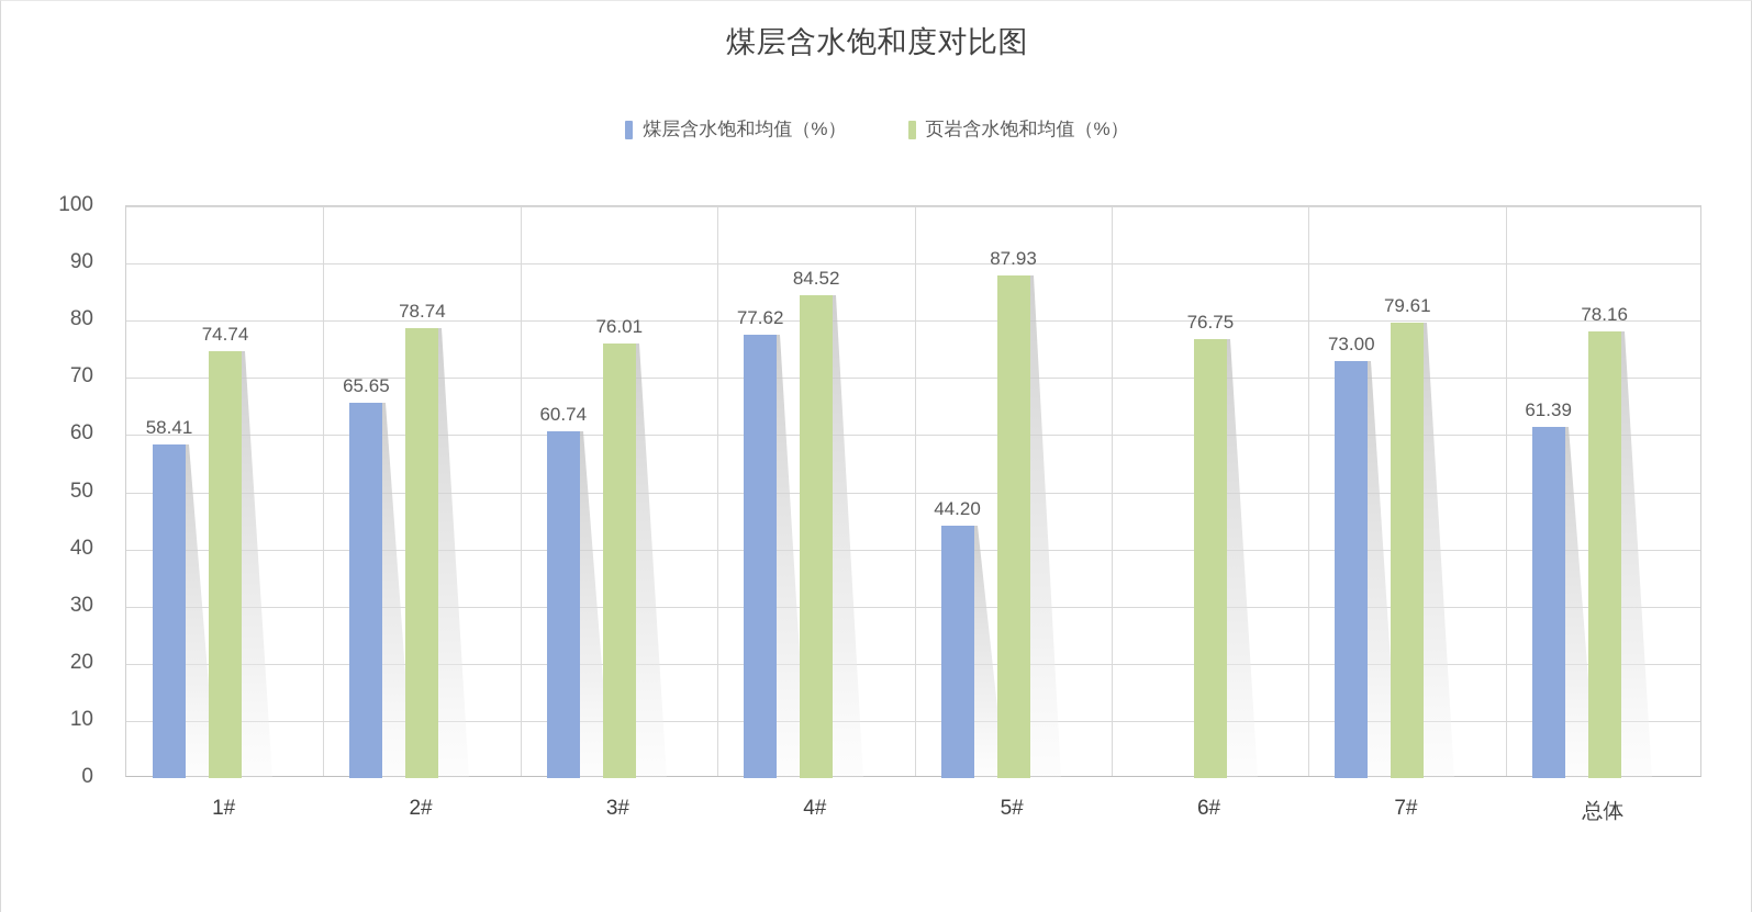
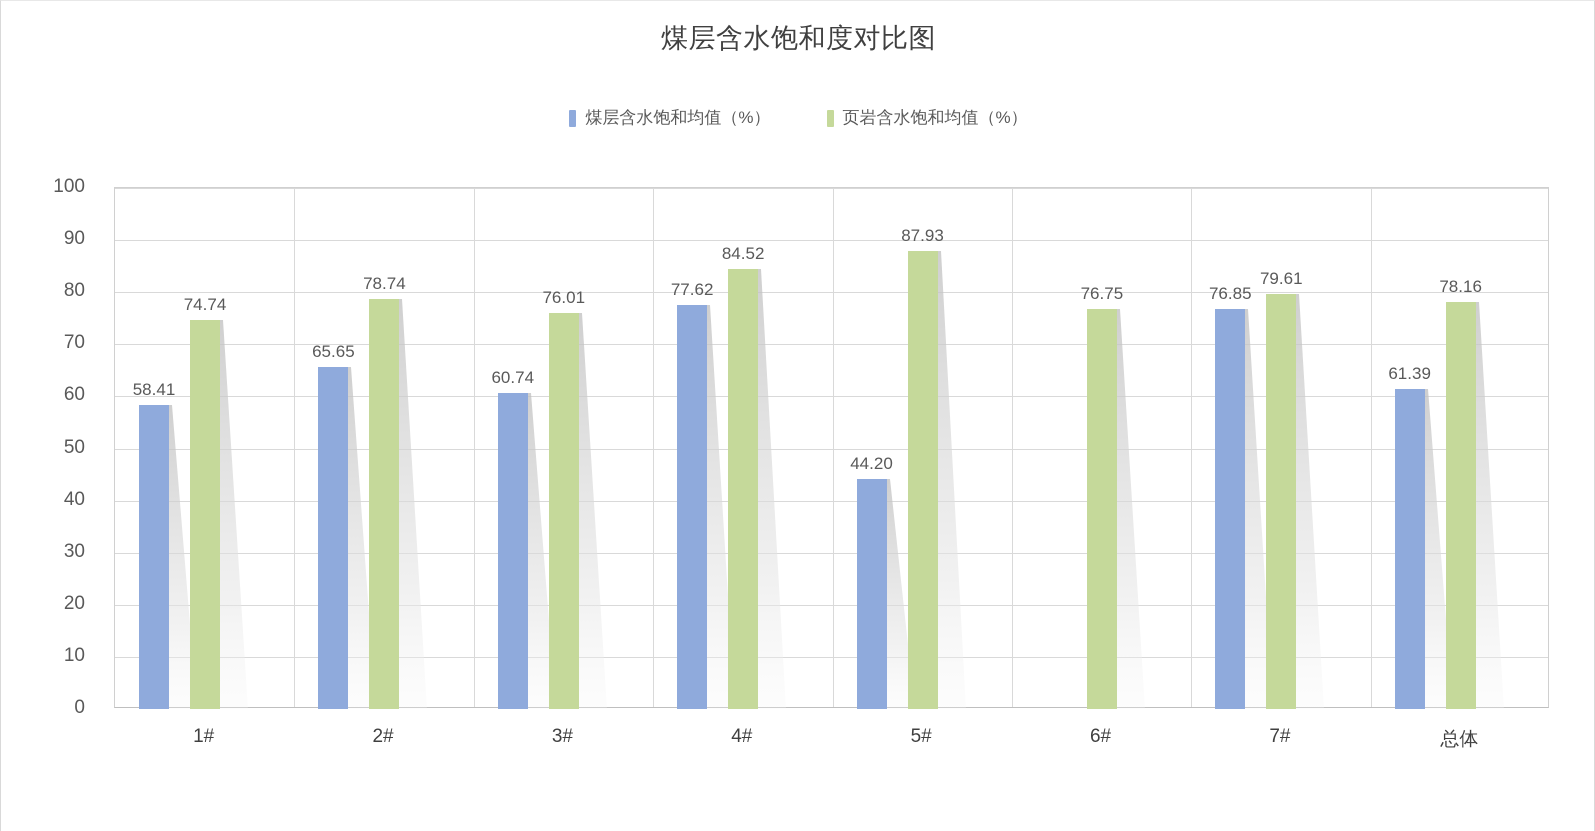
煤层含水饱和均值（%）/7#: 73.00 -> 76.85
